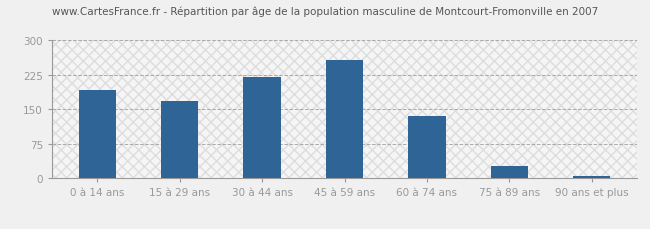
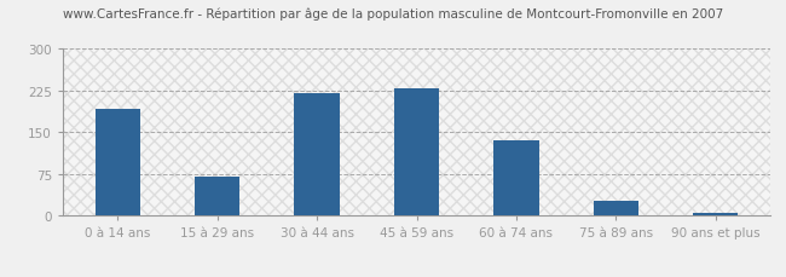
15 à 29 ans: 168 -> 70
45 à 59 ans: 258 -> 230
